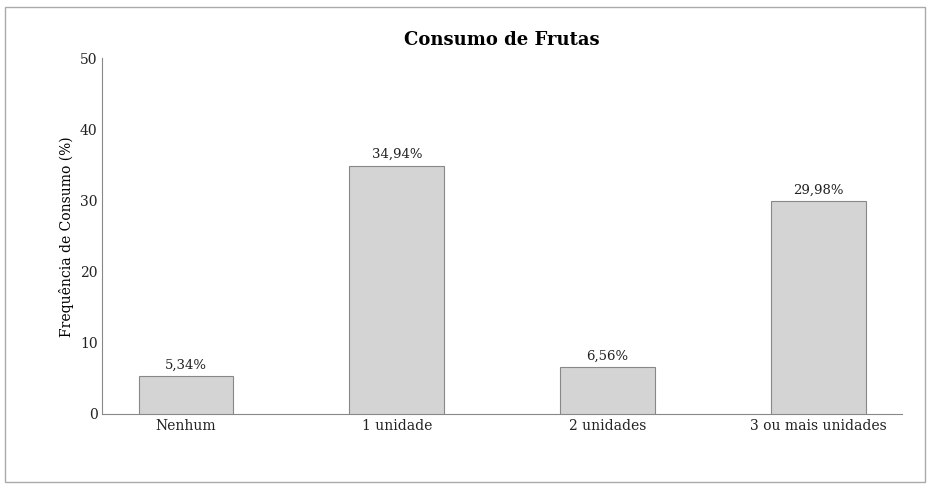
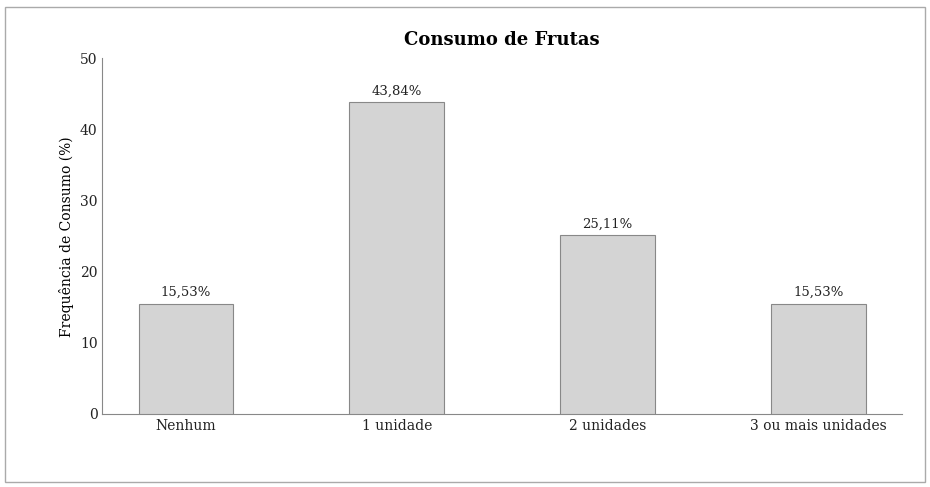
Nenhum: 5,34% -> 15,53%
1 unidade: 34,94% -> 43,84%
2 unidades: 6,56% -> 25,11%
3 ou mais unidades: 29,98% -> 15,53%
